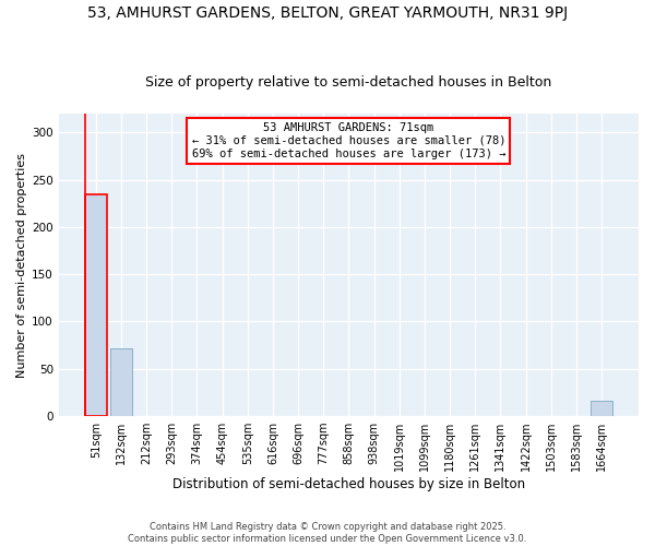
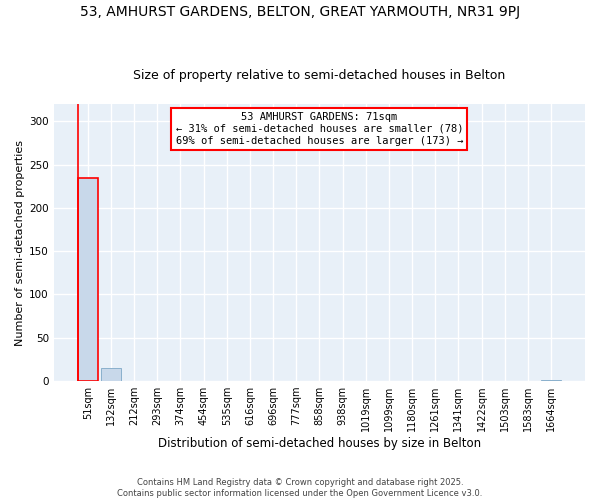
132sqm: 72 -> 15
1664sqm: 16 -> 1
